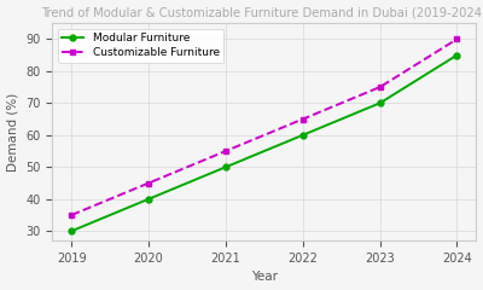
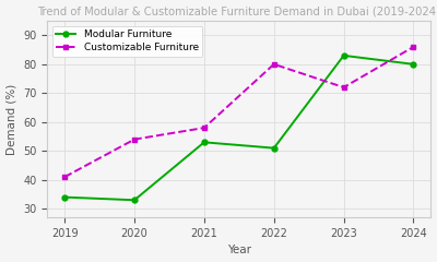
Modular Furniture/2019: 30 -> 34
Customizable Furniture/2019: 35 -> 41
Modular Furniture/2020: 40 -> 33
Customizable Furniture/2020: 45 -> 54
Modular Furniture/2021: 50 -> 53
Customizable Furniture/2021: 55 -> 58
Modular Furniture/2022: 60 -> 51
Customizable Furniture/2022: 65 -> 80
Modular Furniture/2023: 70 -> 83
Customizable Furniture/2023: 75 -> 72
Modular Furniture/2024: 85 -> 80
Customizable Furniture/2024: 90 -> 86
